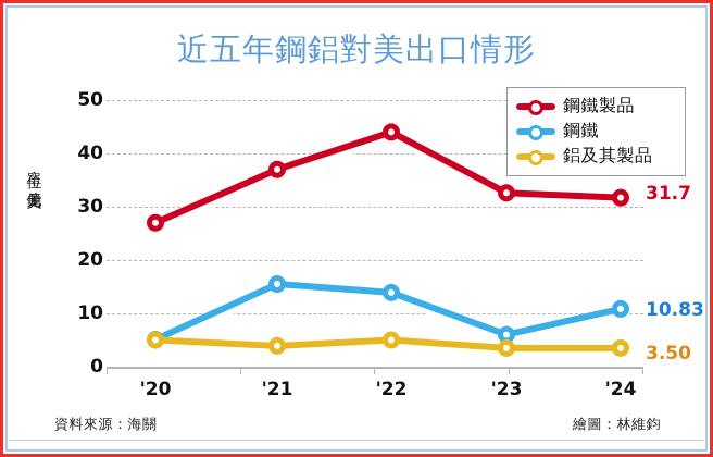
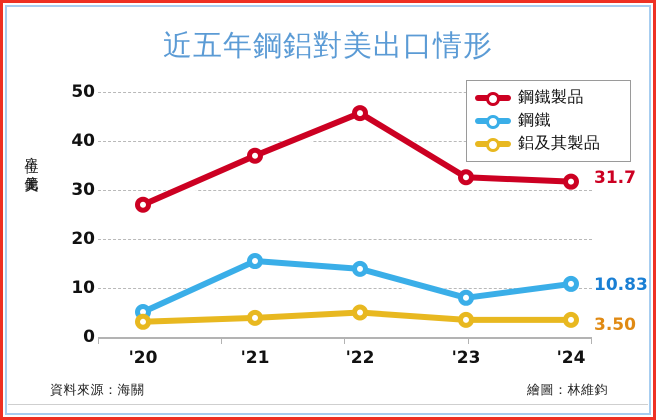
鋁及其製品/'20: 5 -> 3
鋼鐵製品/'22: 44 -> 46
鋼鐵/'23: 6 -> 8
